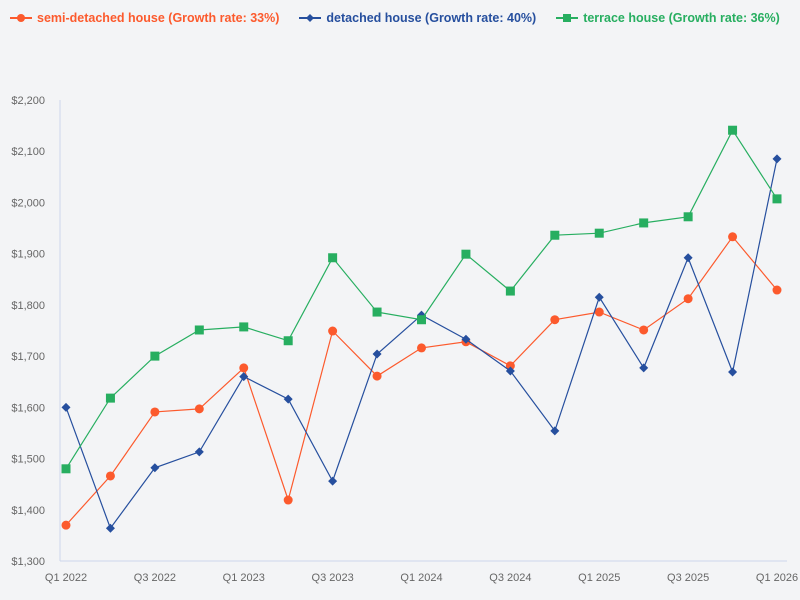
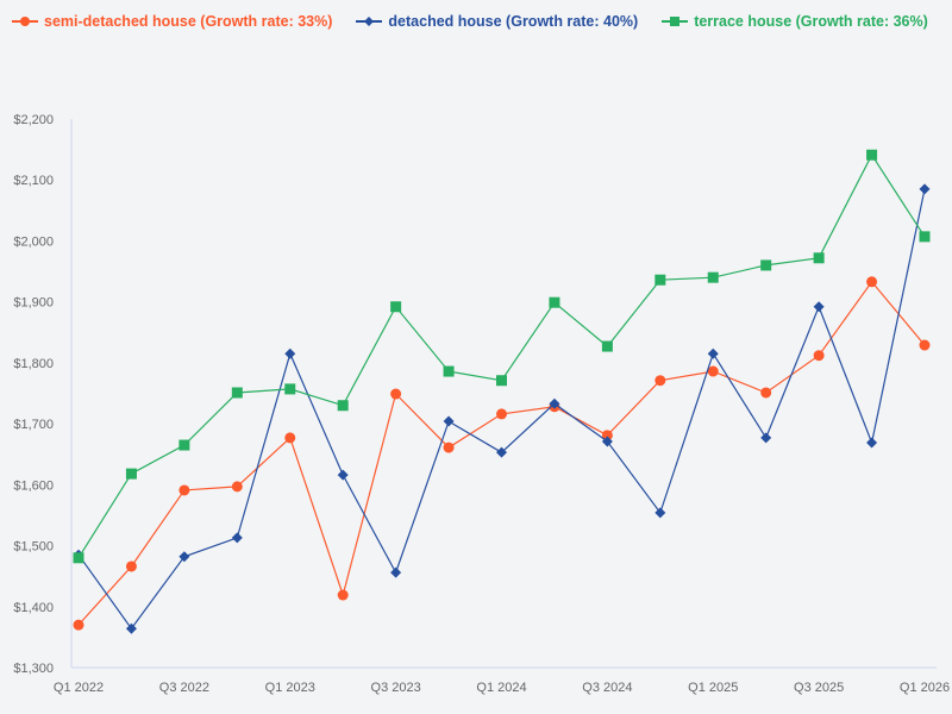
detached house (Growth rate: 40%)/Q1 2022: $1600 -> $1480
terrace house (Growth rate: 36%)/Q3 2022: $1700 -> $1660
detached house (Growth rate: 40%)/Q1 2023: $1660 -> $1820
detached house (Growth rate: 40%)/Q1 2024: $1780 -> $1650
